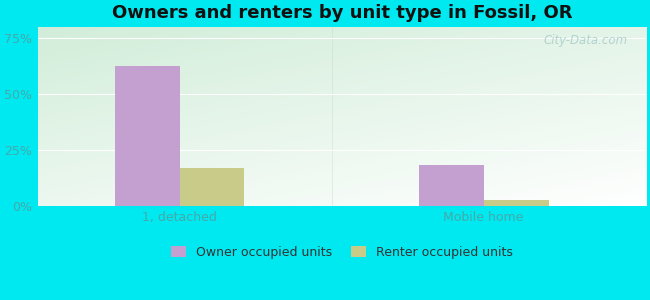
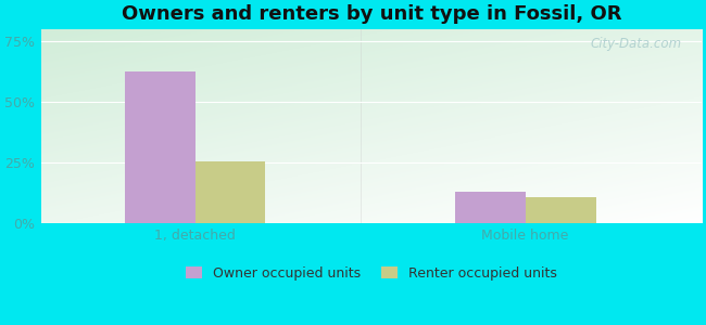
Renter occupied units/1, detached: 17.0% -> 25.5%
Owner occupied units/Mobile home: 18.0% -> 13.0%
Renter occupied units/Mobile home: 2.5% -> 10.5%
